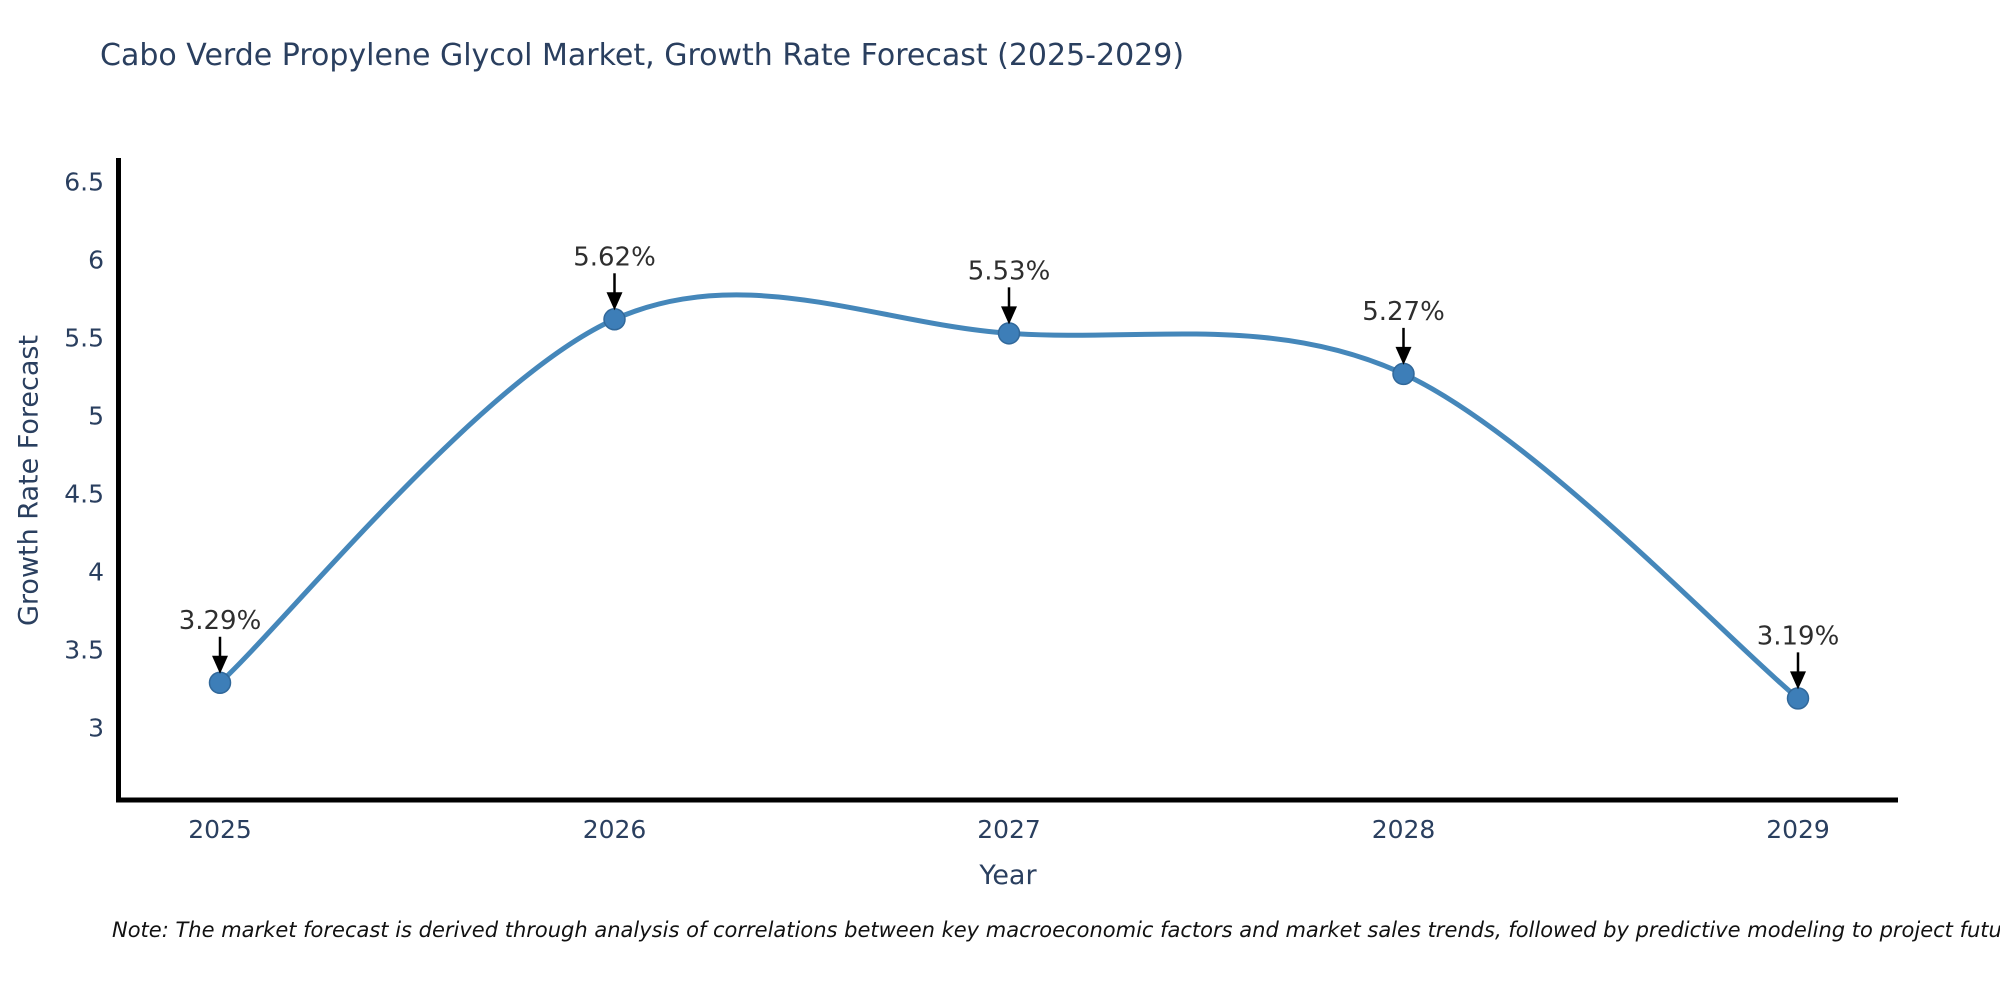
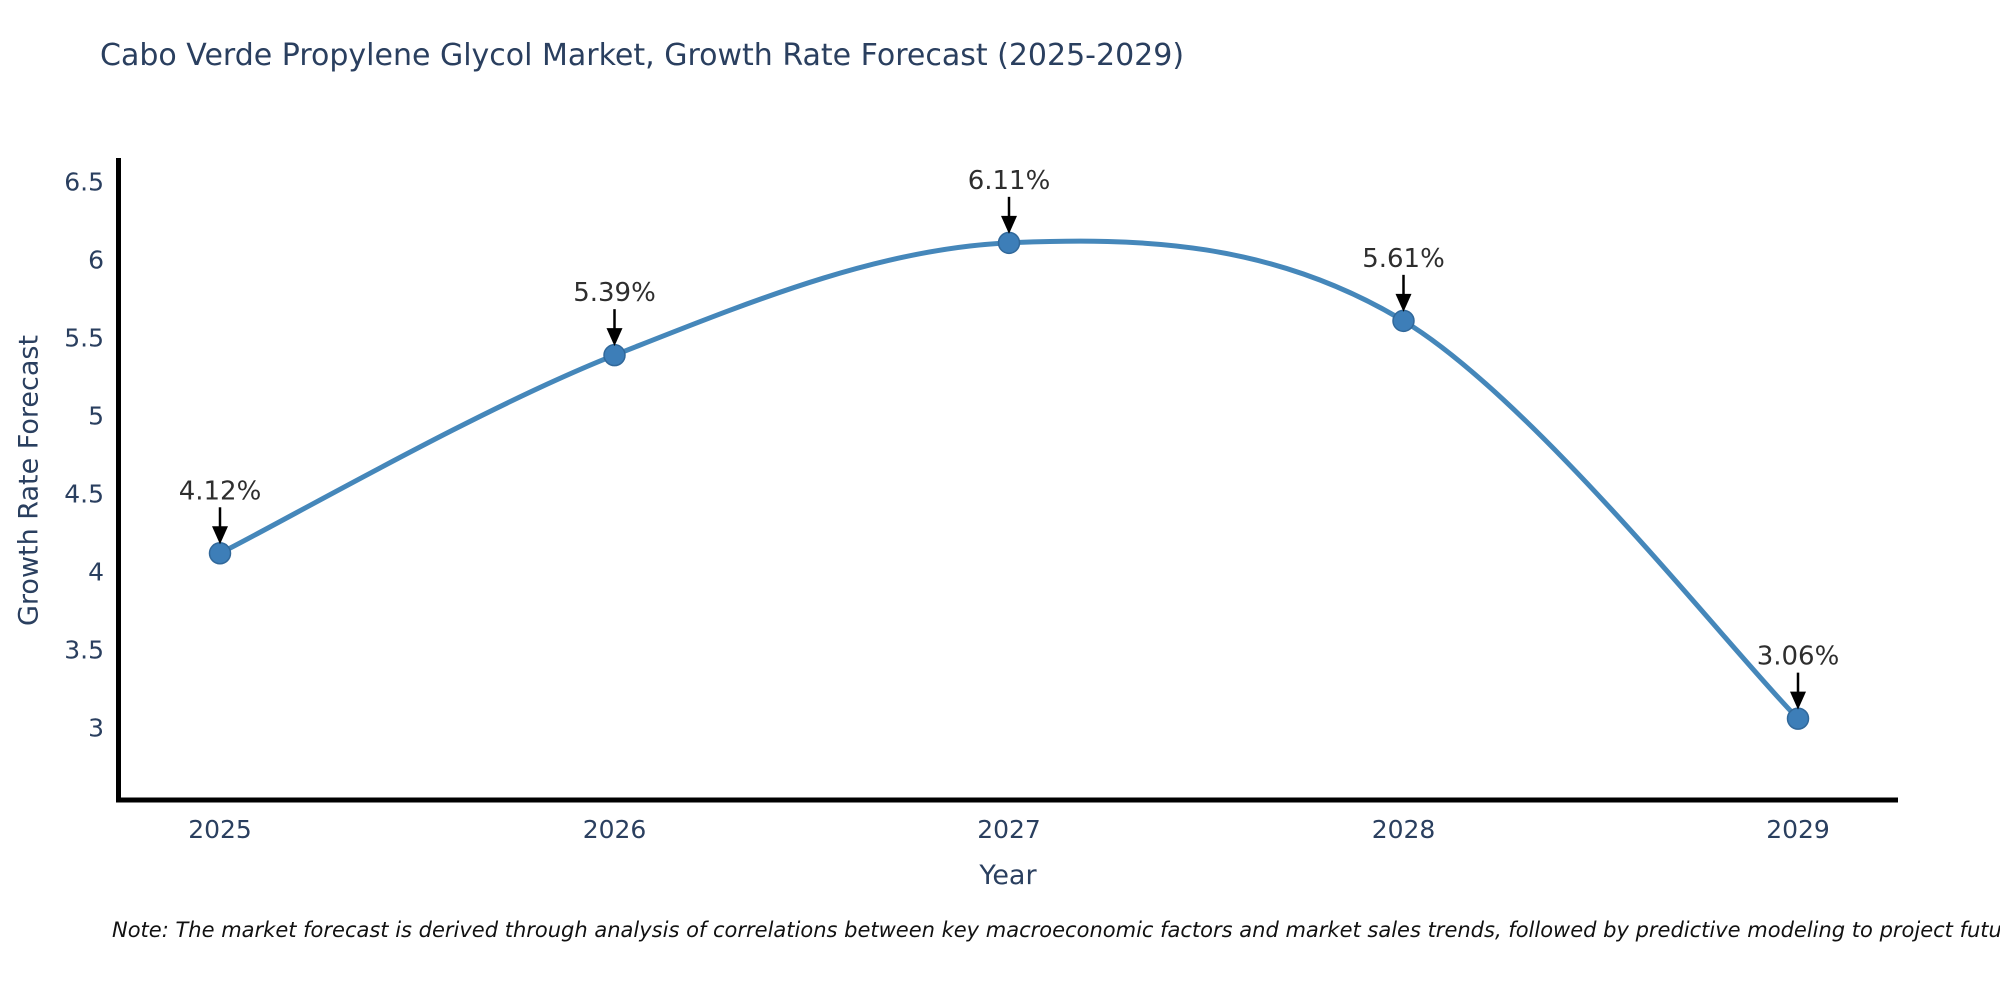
2025: 3.29% -> 4.12%
2026: 5.62% -> 5.39%
2027: 5.53% -> 6.11%
2028: 5.27% -> 5.61%
2029: 3.19% -> 3.06%
